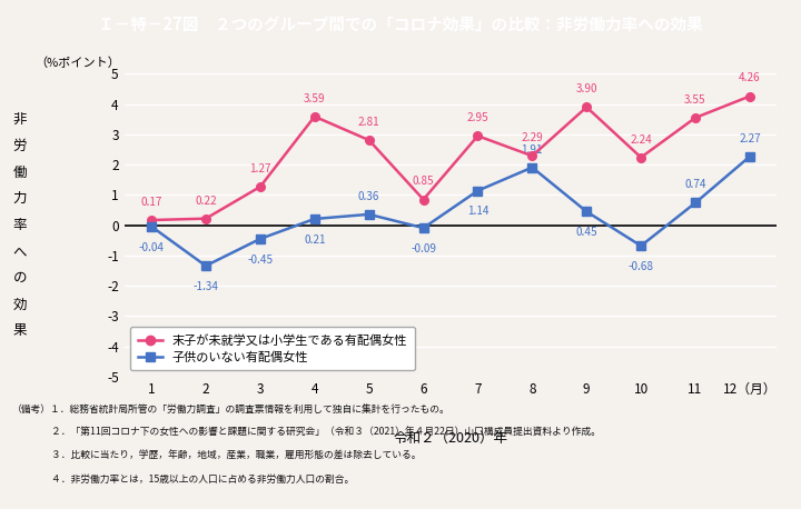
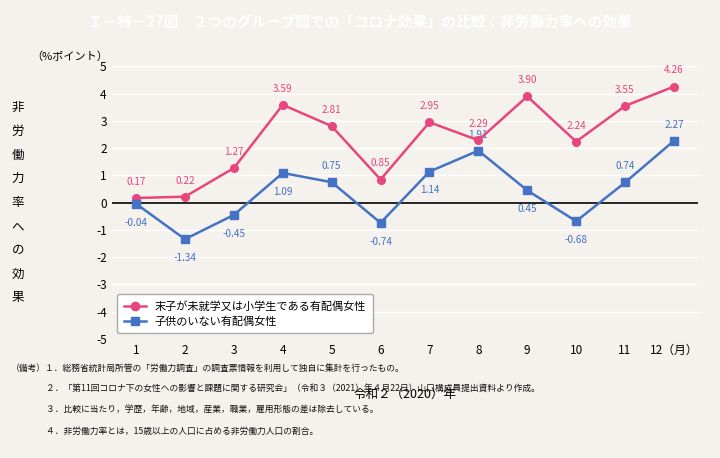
子供のいない有配偶女性/4: 0.21 -> 1.09
子供のいない有配偶女性/5: 0.36 -> 0.75
子供のいない有配偶女性/6: -0.09 -> -0.74
